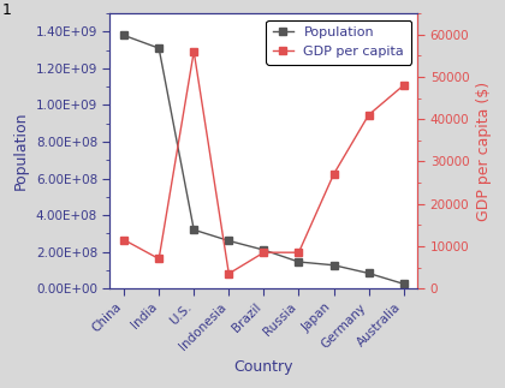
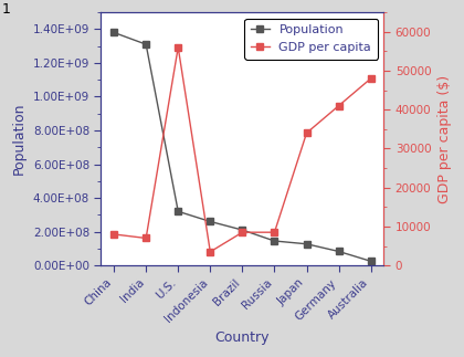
GDP per capita/China: 11500 -> 8000
GDP per capita/Japan: 27000 -> 34000
